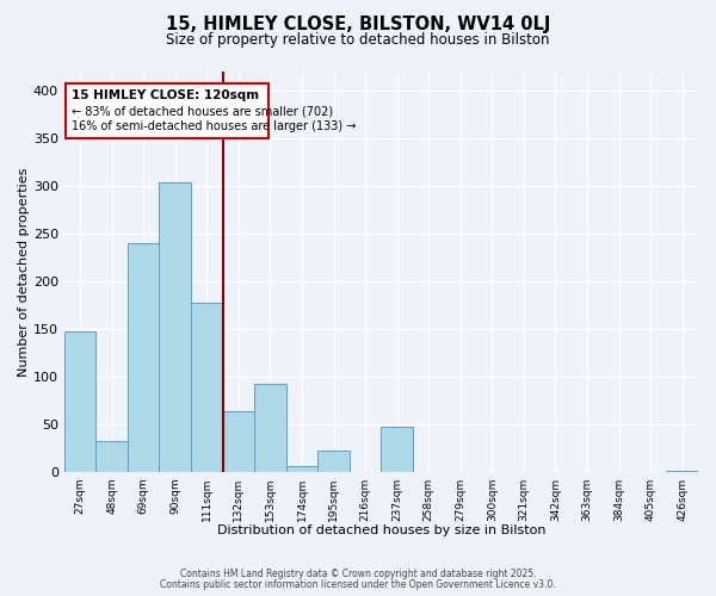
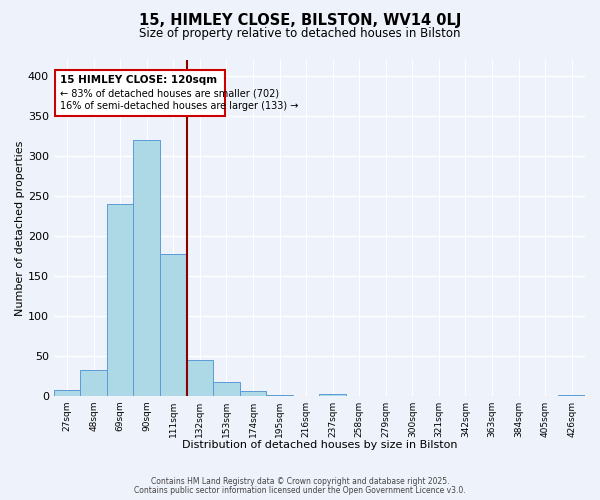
27sqm: 148 -> 8
90sqm: 304 -> 320
132sqm: 64 -> 45
153sqm: 92 -> 17
195sqm: 22 -> 1
237sqm: 48 -> 3
